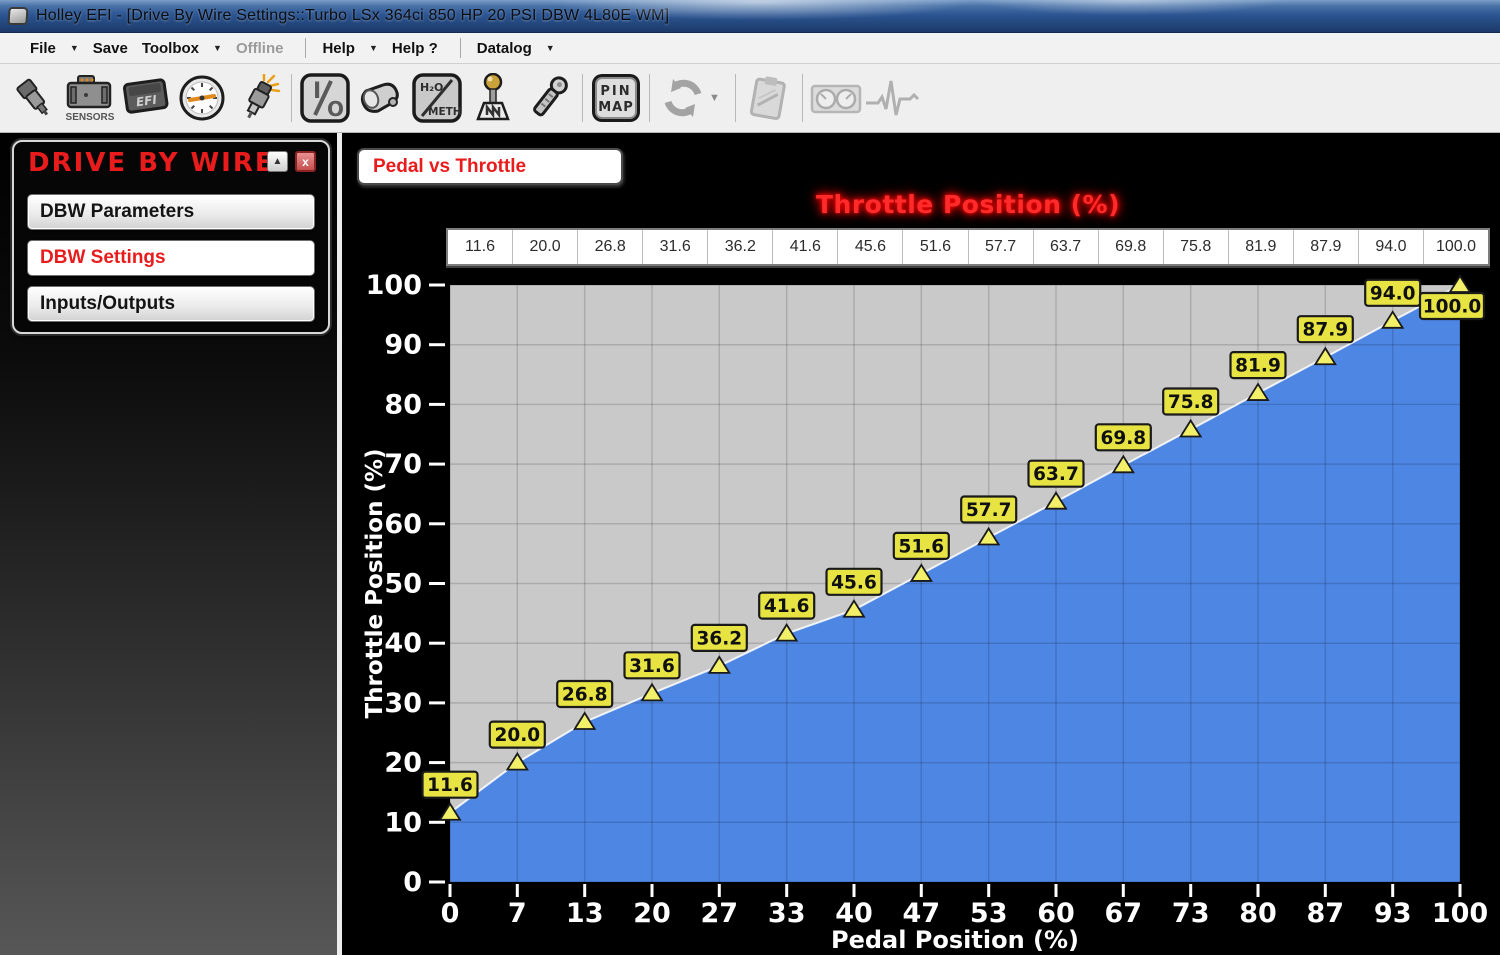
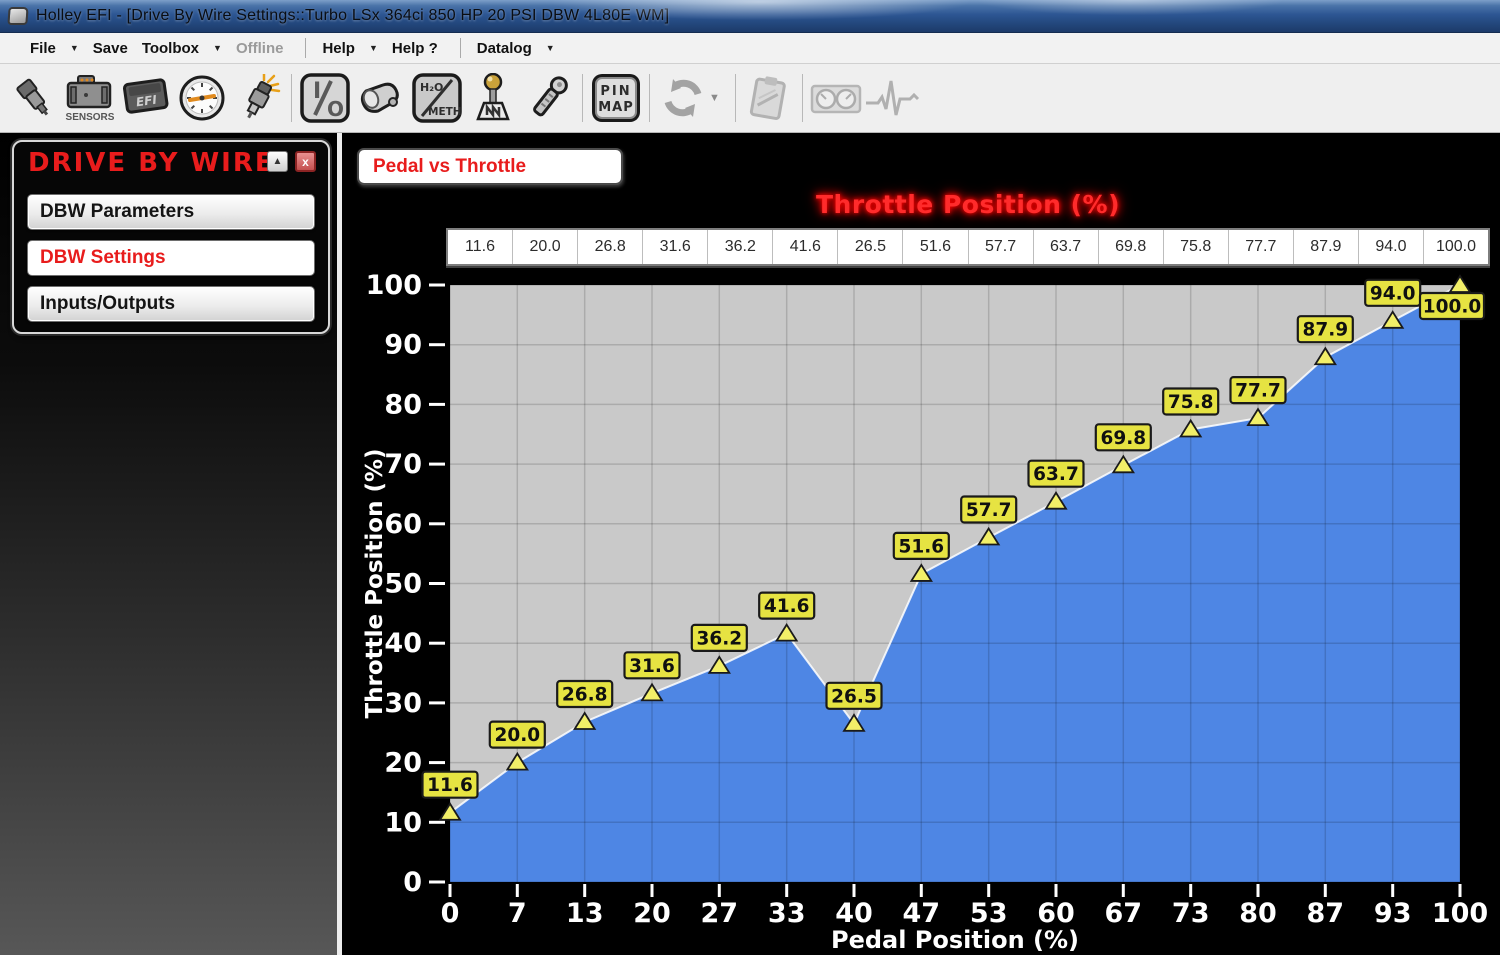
40: 45.6 -> 26.5
80: 81.9 -> 77.7
